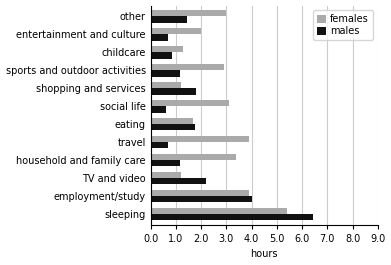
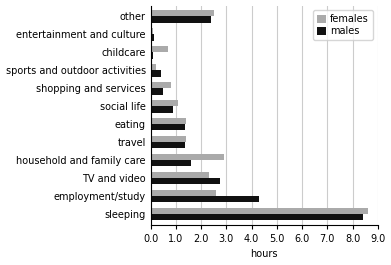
females/other: 3.0 -> 2.5
males/other: 1.45 -> 2.40
females/entertainment and culture: 2.0 -> 0.1
males/entertainment and culture: 0.70 -> 0.15
females/childcare: 1.3 -> 0.7
males/childcare: 0.85 -> 0.10
females/sports and outdoor activities: 2.9 -> 0.2
males/sports and outdoor activities: 1.15 -> 0.40
females/shopping and services: 1.2 -> 0.8
males/shopping and services: 1.80 -> 0.50
females/social life: 3.1 -> 1.1
males/social life: 0.60 -> 0.90
females/eating: 1.7 -> 1.4
males/eating: 1.75 -> 1.35
females/travel: 3.9 -> 1.4
males/travel: 0.70 -> 1.35
females/household and family care: 3.4 -> 2.9
males/household and family care: 1.15 -> 1.60
females/TV and video: 1.2 -> 2.3
males/TV and video: 2.20 -> 2.75
females/employment/study: 3.9 -> 2.6
males/employment/study: 4.00 -> 4.30
females/sleeping: 5.4 -> 8.6
males/sleeping: 6.45 -> 8.40
